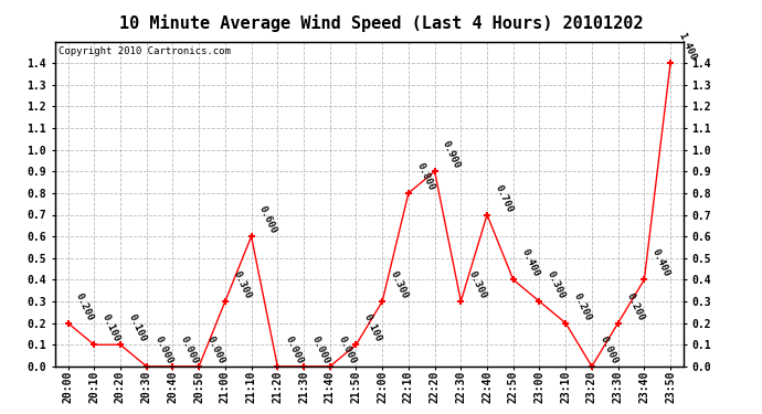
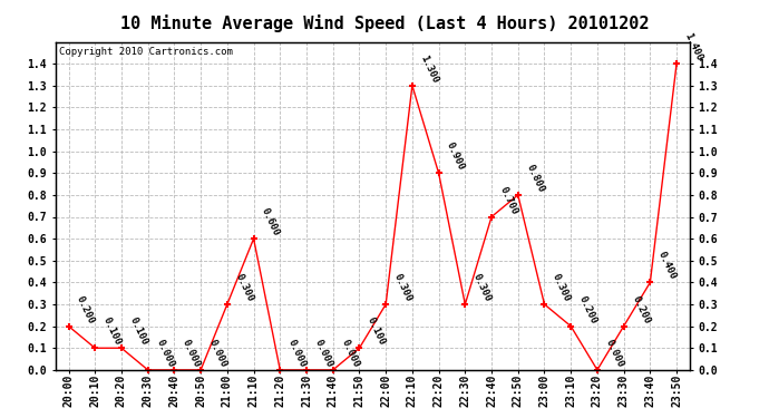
22:10: 0.800 -> 1.300
22:50: 0.400 -> 0.800
